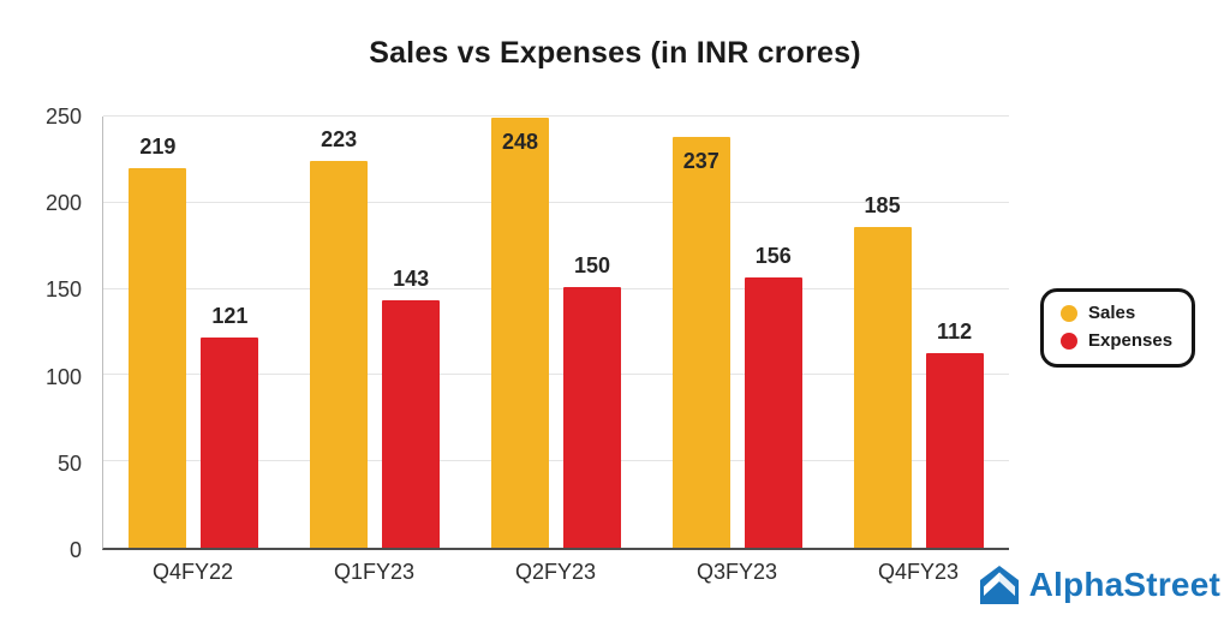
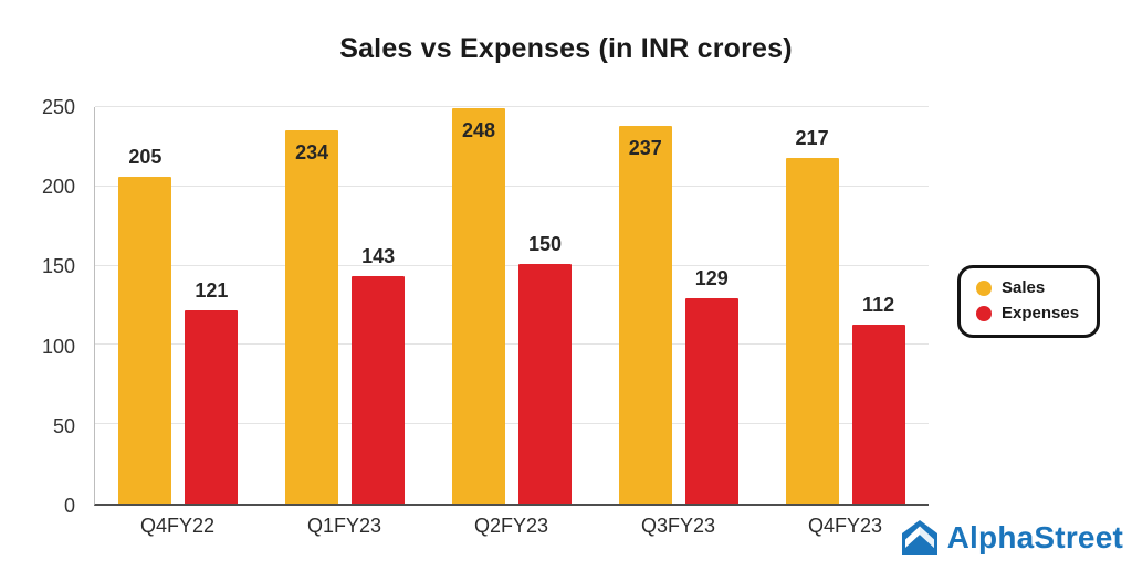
Sales/Q4FY22: 219 -> 205
Sales/Q1FY23: 223 -> 234
Expenses/Q3FY23: 156 -> 129
Sales/Q4FY23: 185 -> 217
